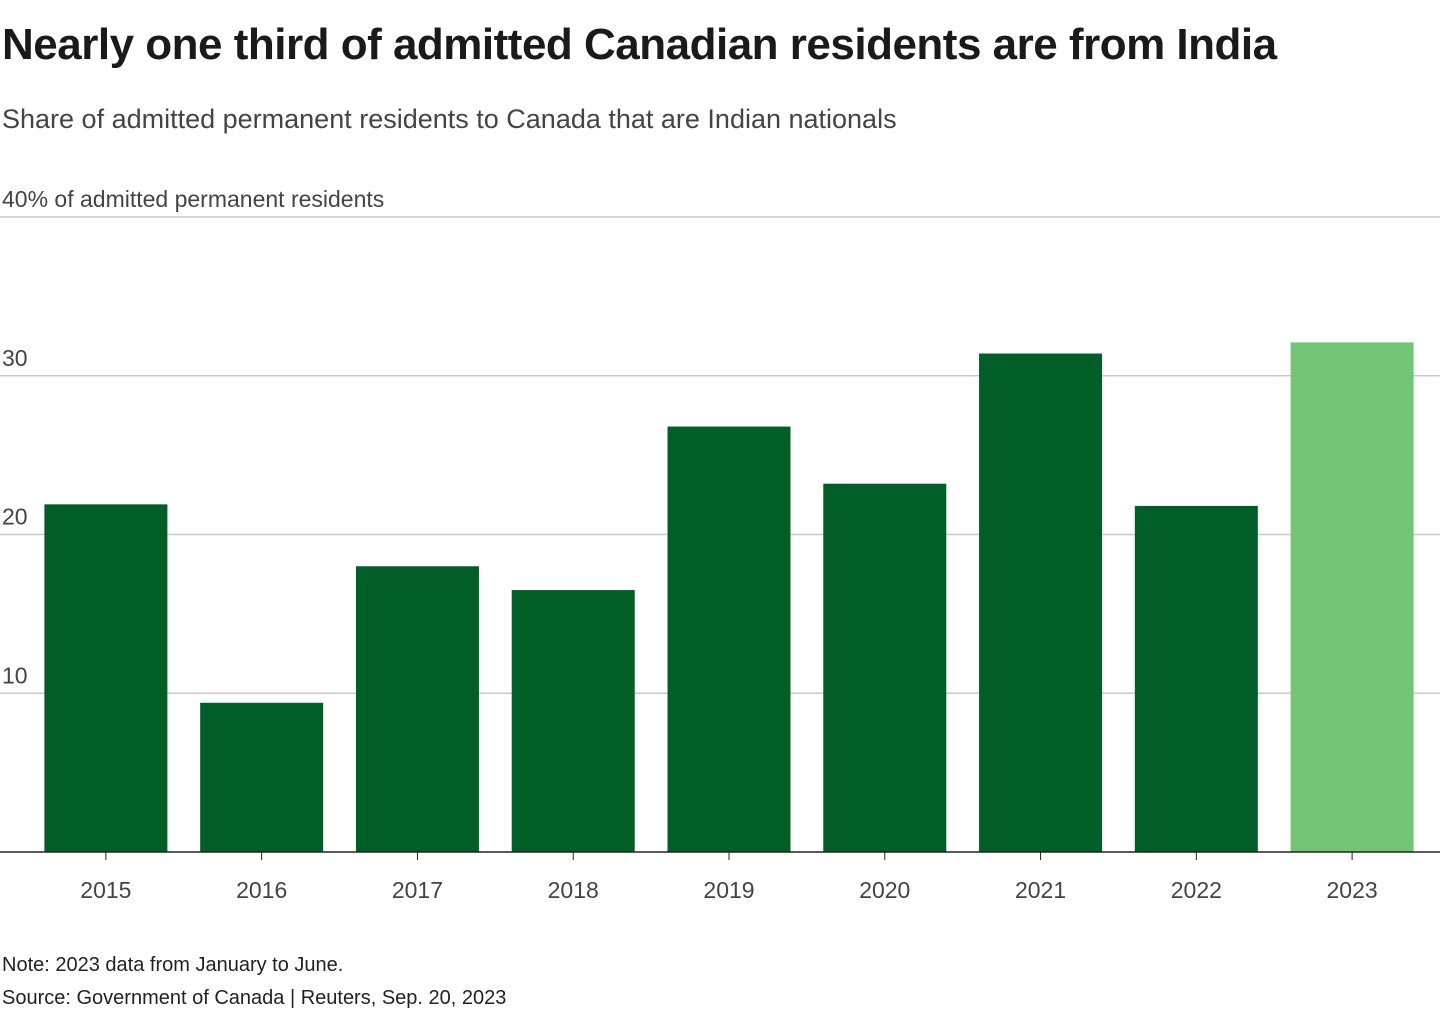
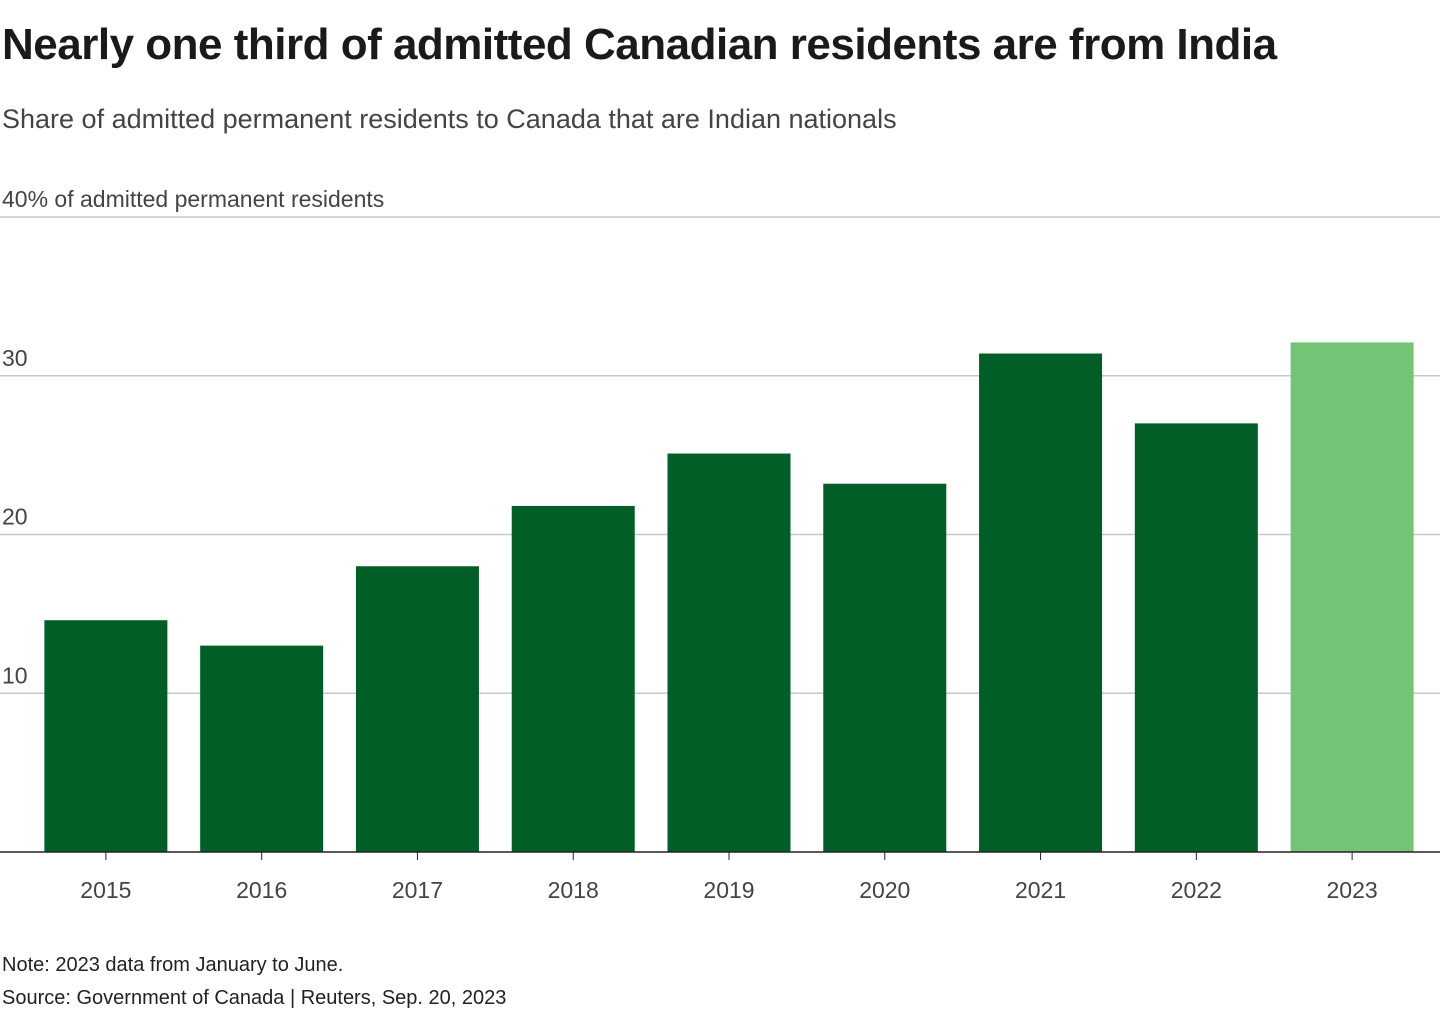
2015: 21.9 -> 14.6
2016: 9.4 -> 13.0
2018: 16.5 -> 21.8
2019: 26.8 -> 25.1
2022: 21.8 -> 27.0
